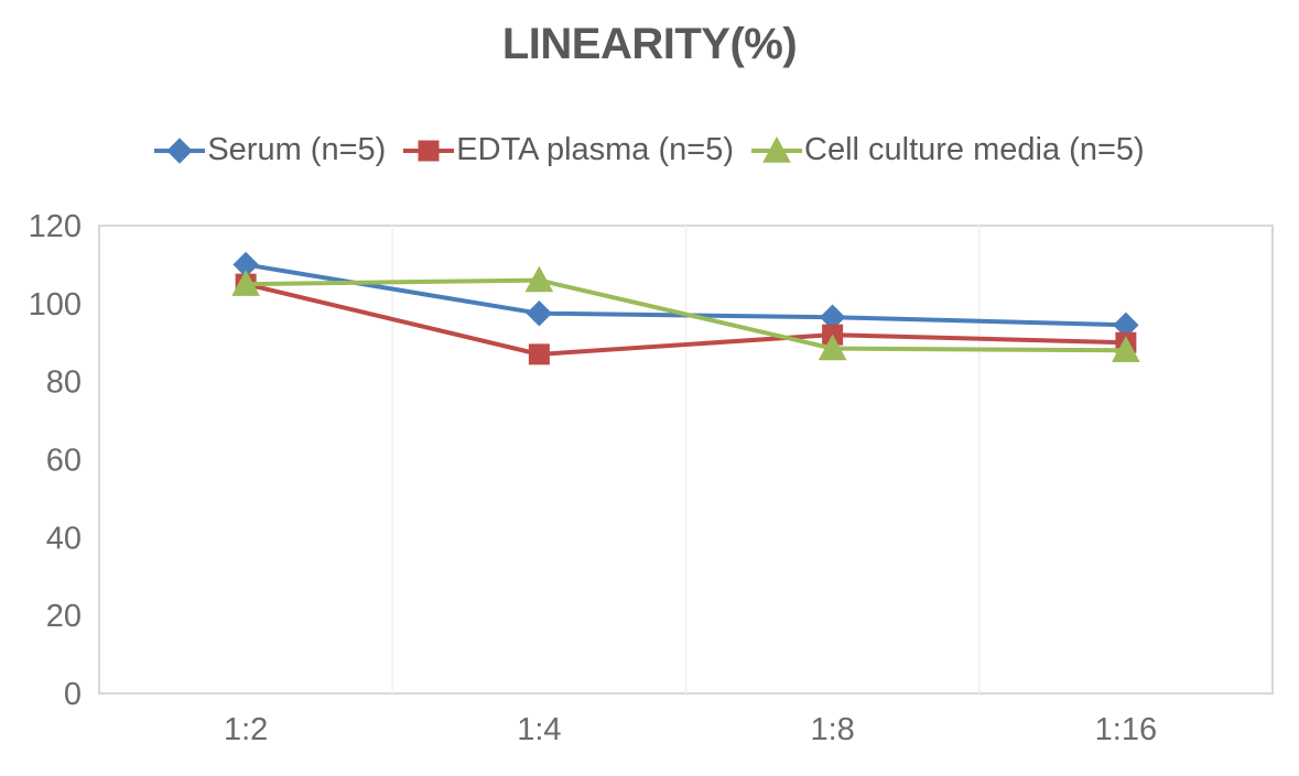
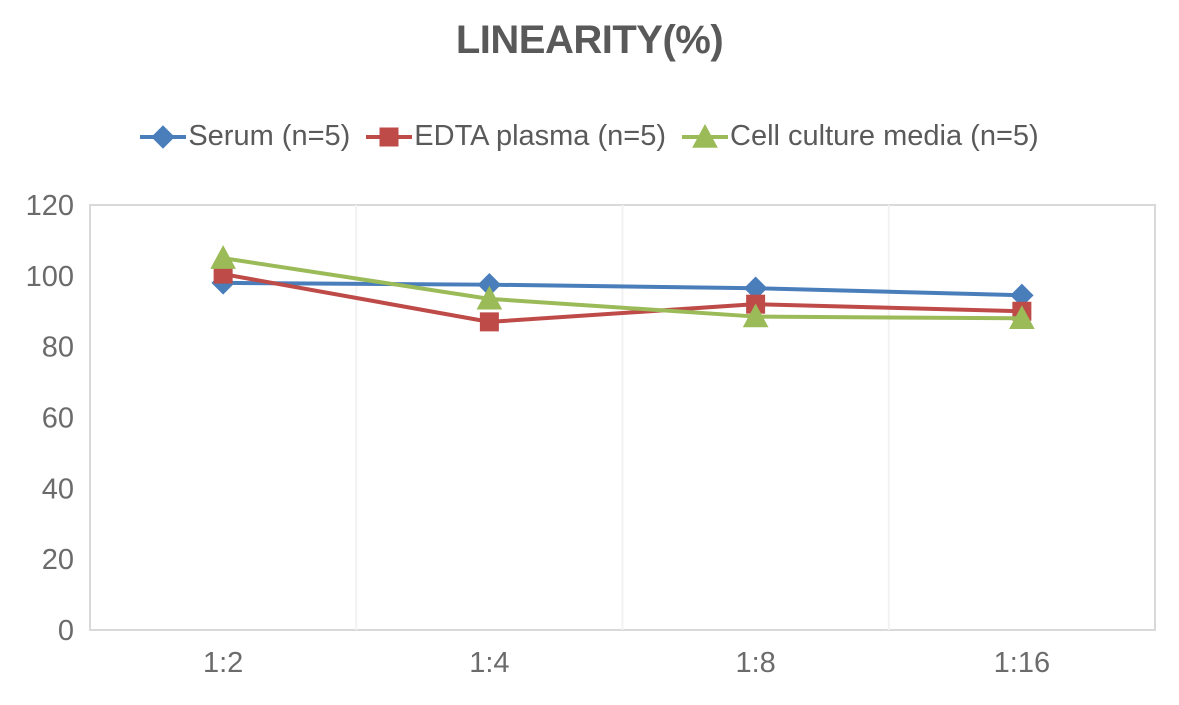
Serum (n=5)/1:2: 110 -> 98
EDTA plasma (n=5)/1:2: 105 -> 100
Cell culture media (n=5)/1:4: 106 -> 94
